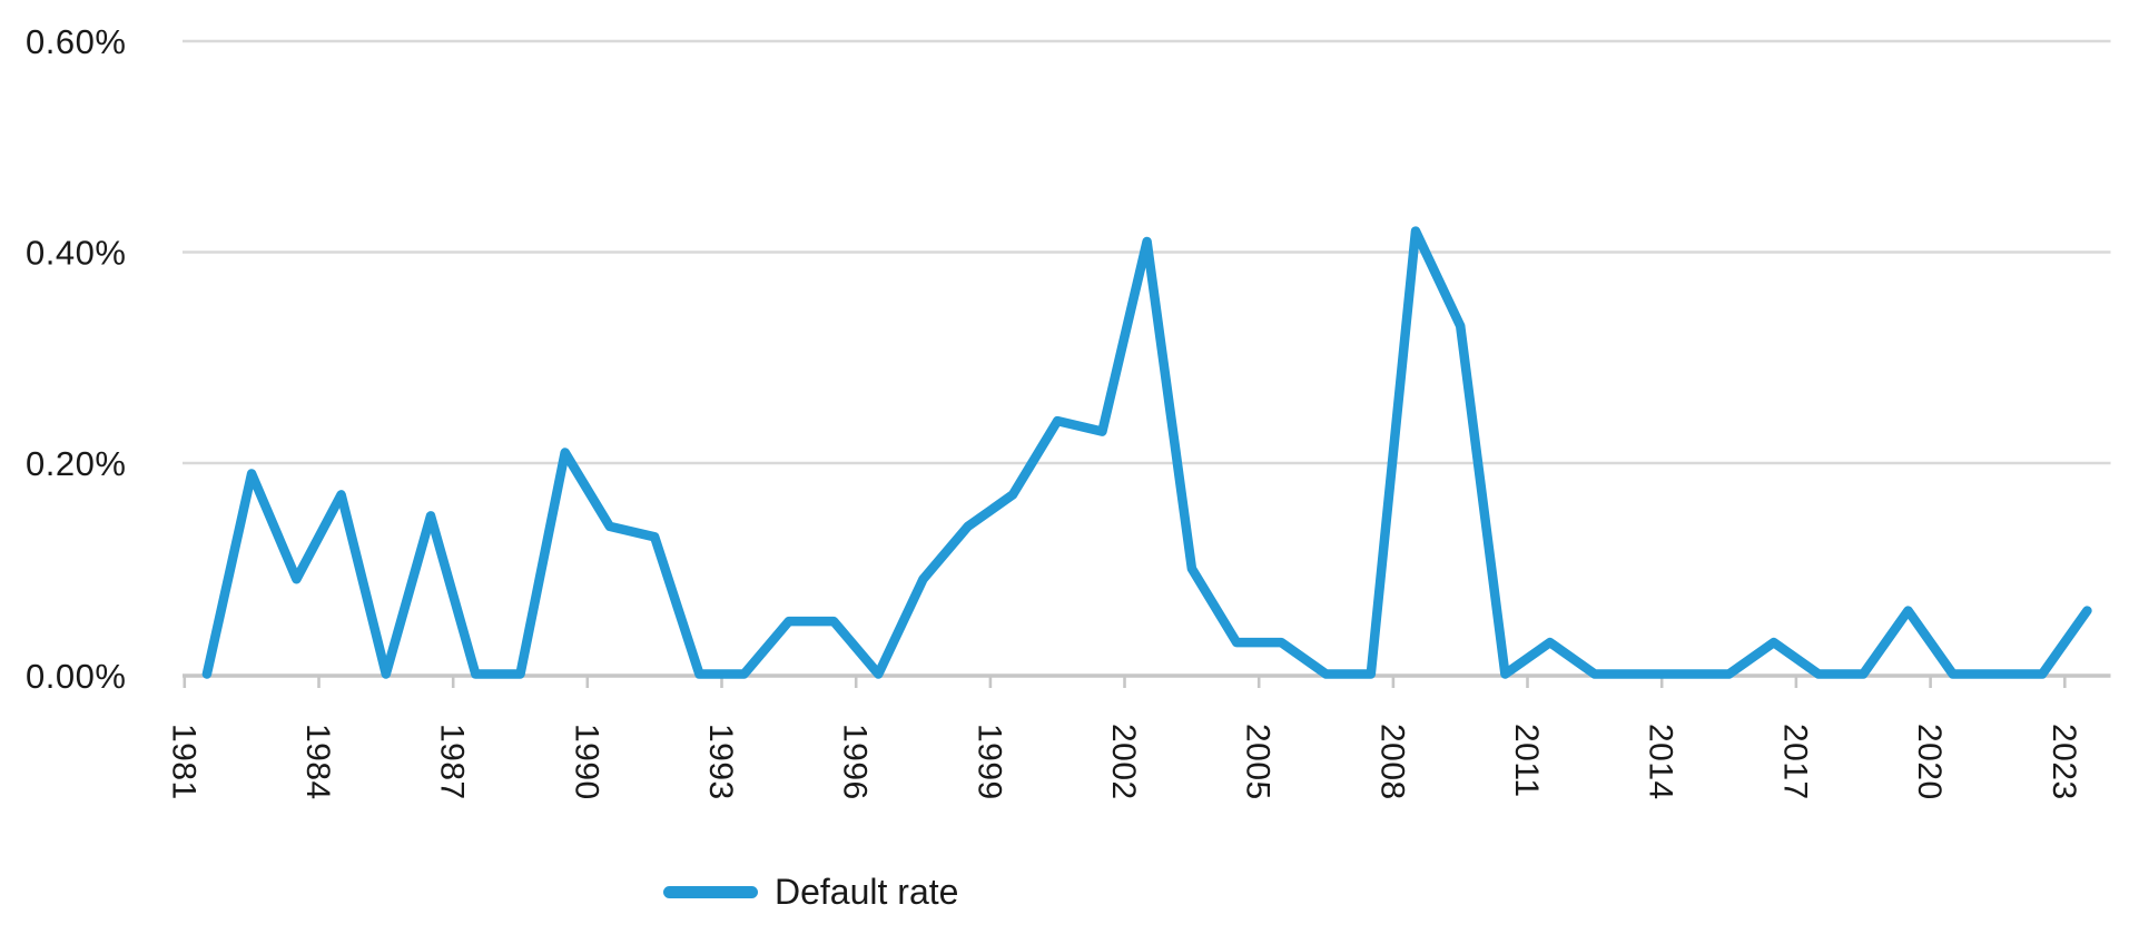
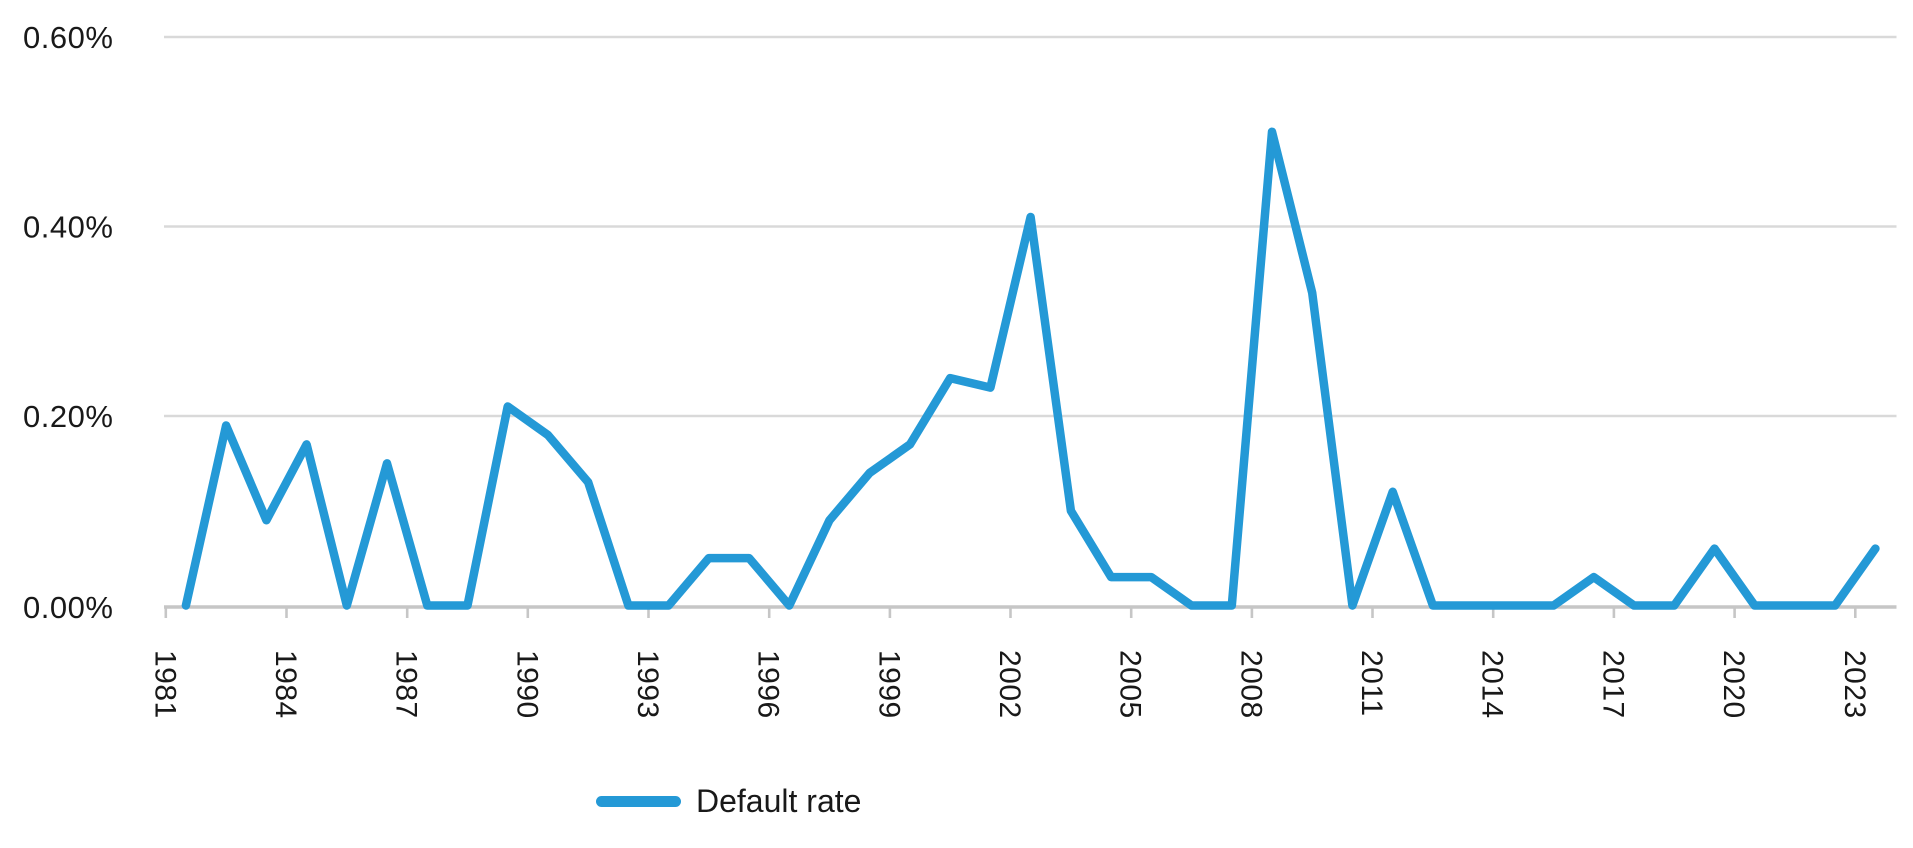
1990: 0.14% -> 0.18%
2008: 0.42% -> 0.50%
2011: 0.03% -> 0.12%
